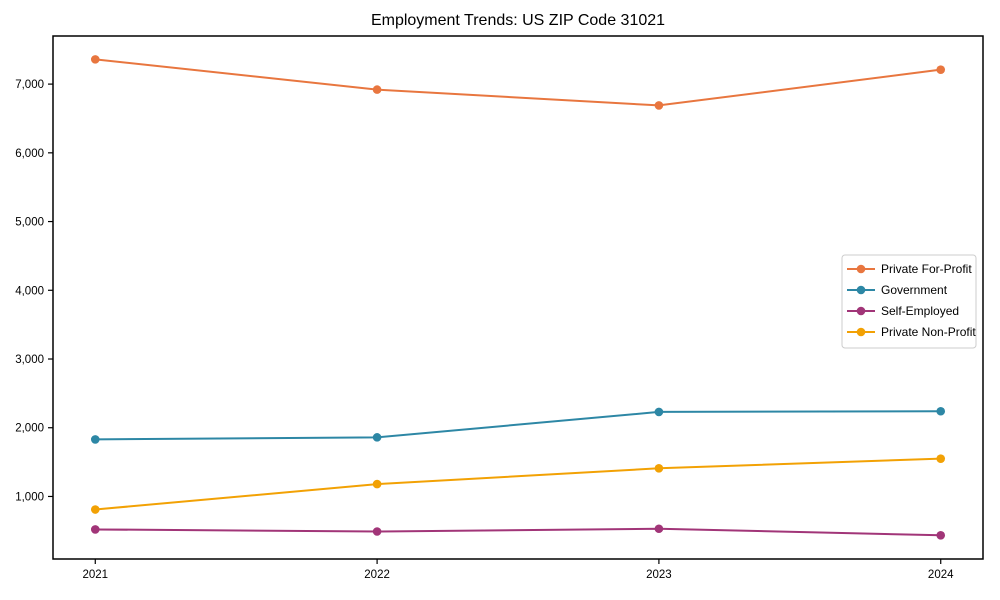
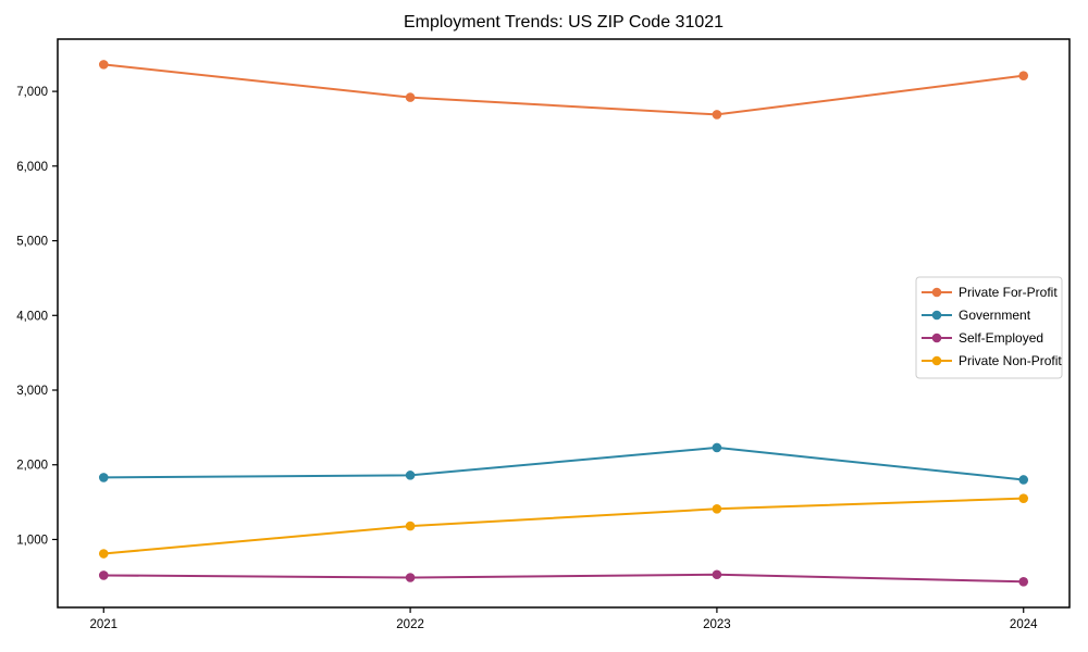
Government/2024: 2200 -> 1800
